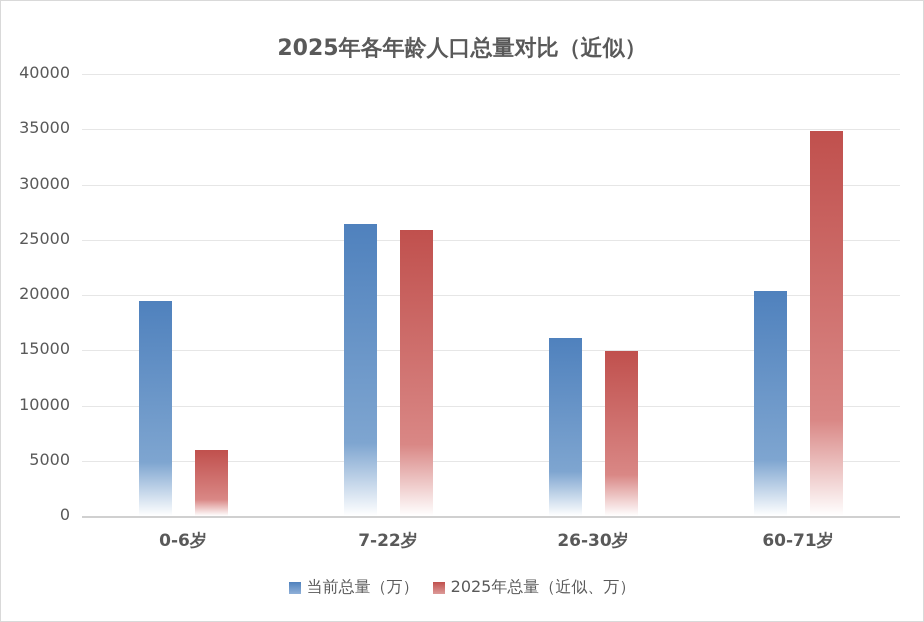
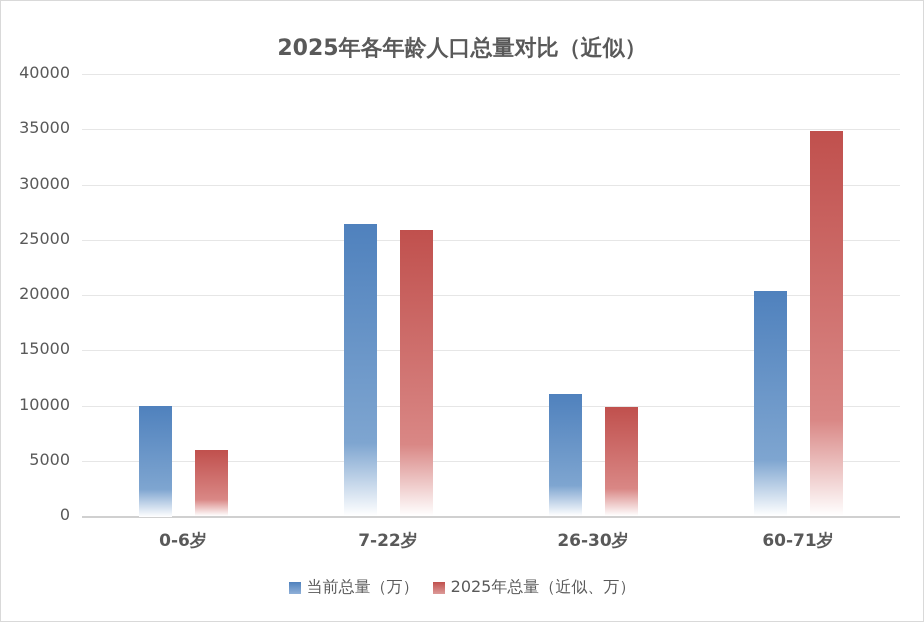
当前总量（万）/0-6岁: 19500 -> 10000
当前总量（万）/26-30岁: 16100 -> 11000
2025年总量（近似、万）/26-30岁: 14900 -> 9900
